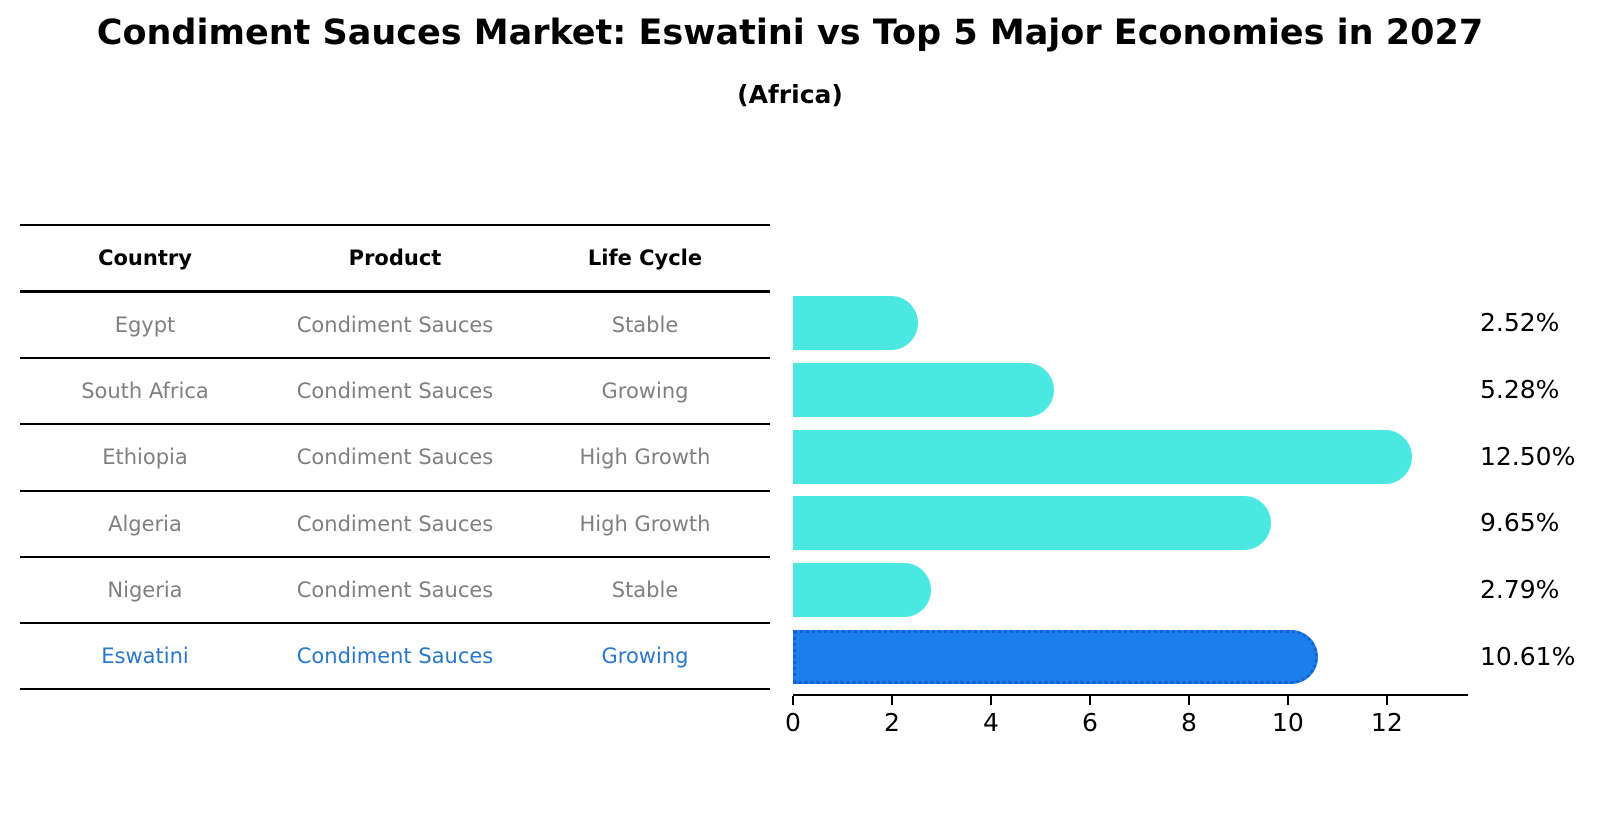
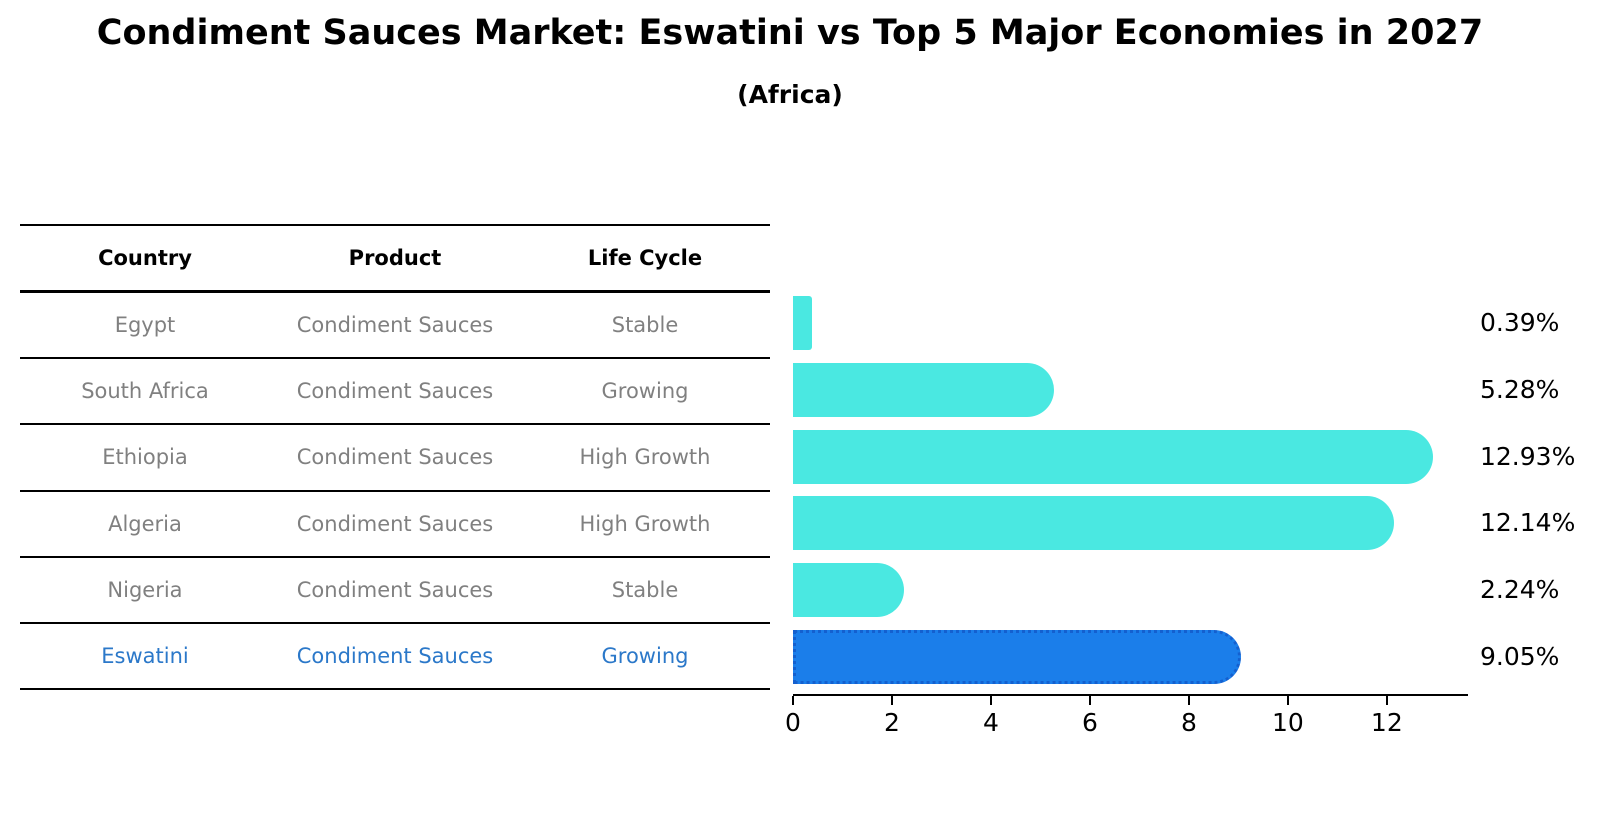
Egypt: 2.52% -> 0.39%
Ethiopia: 12.50% -> 12.93%
Algeria: 9.65% -> 12.14%
Nigeria: 2.79% -> 2.24%
Eswatini: 10.61% -> 9.05%
